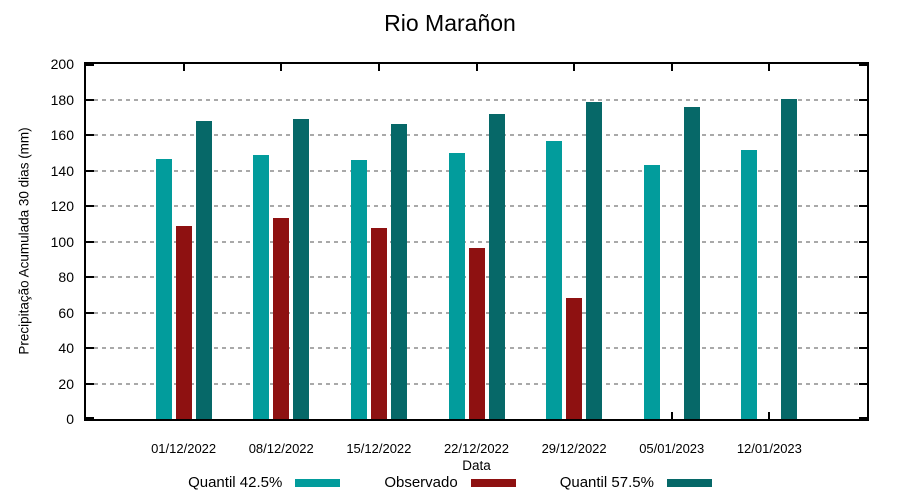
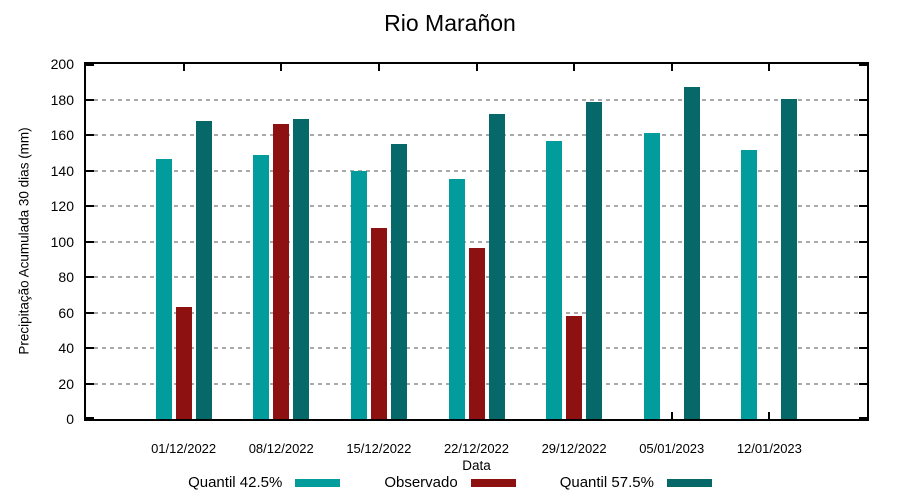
Observado/01/12/2022: 109 -> 63
Observado/08/12/2022: 113 -> 166
Quantil 42.5%/15/12/2022: 146 -> 140
Quantil 57.5%/15/12/2022: 166 -> 155
Quantil 42.5%/22/12/2022: 150 -> 135
Observado/29/12/2022: 68 -> 58
Quantil 42.5%/05/01/2023: 143 -> 161
Quantil 57.5%/05/01/2023: 176 -> 187
